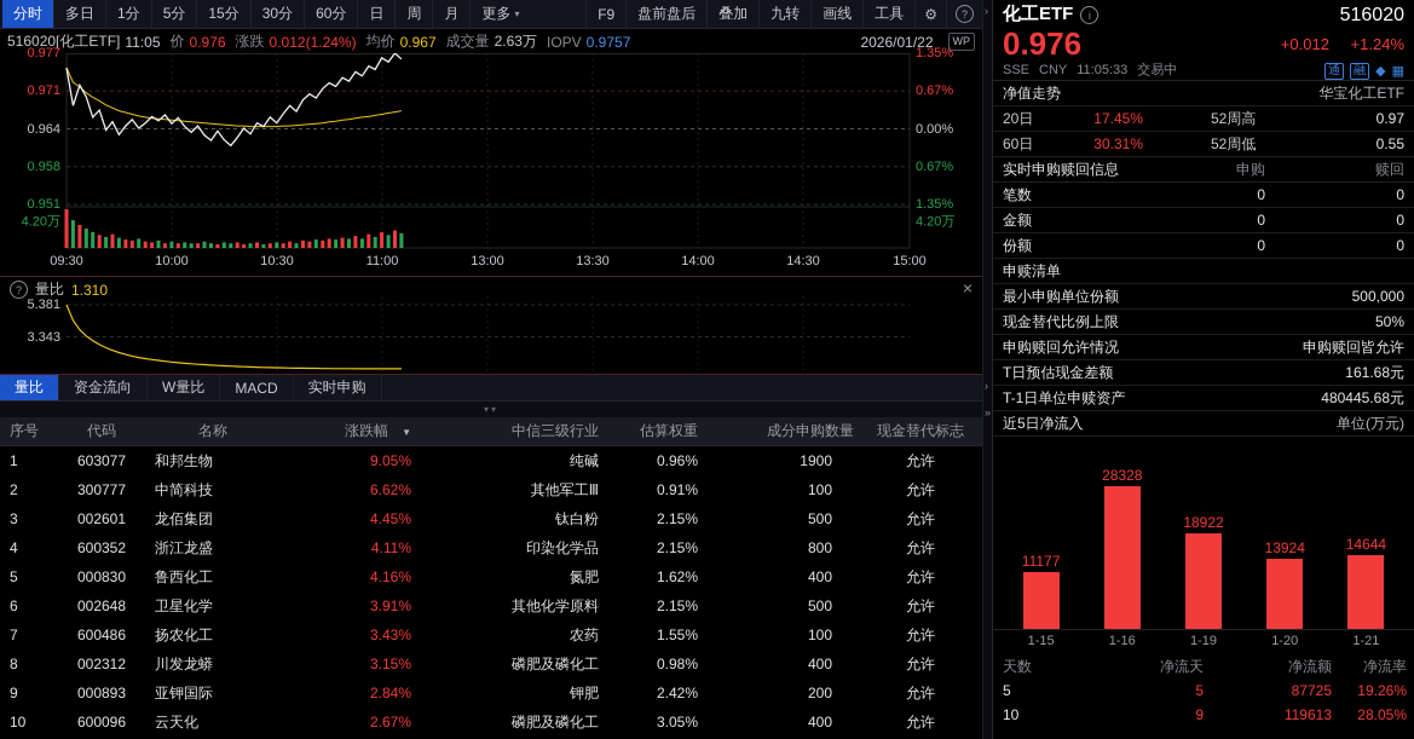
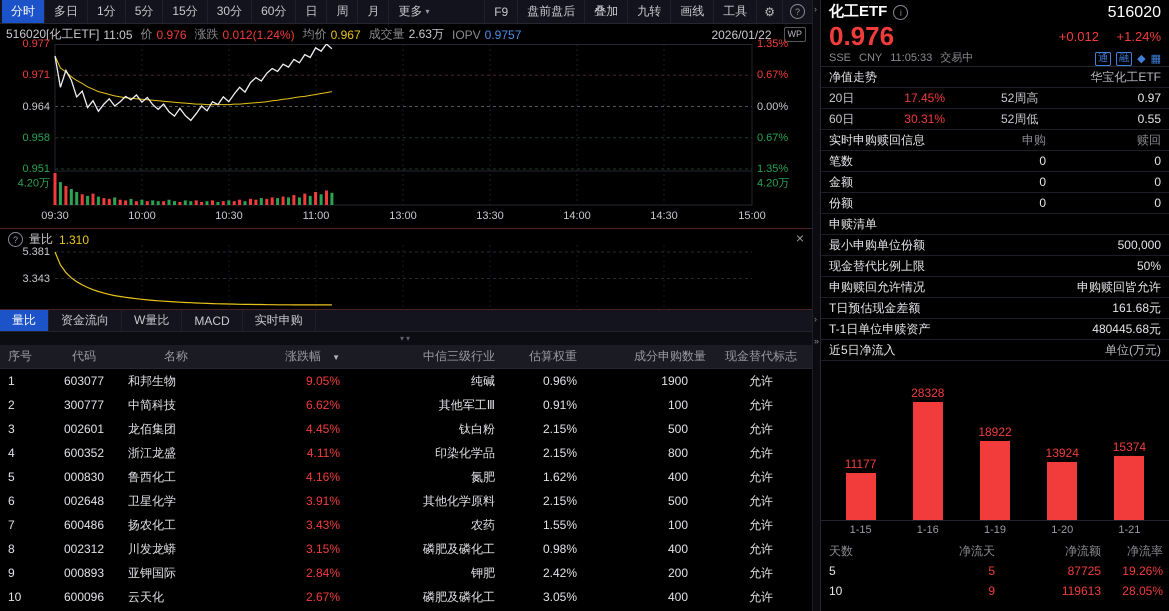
近5日净流入/1-21: 14644 -> 15374
